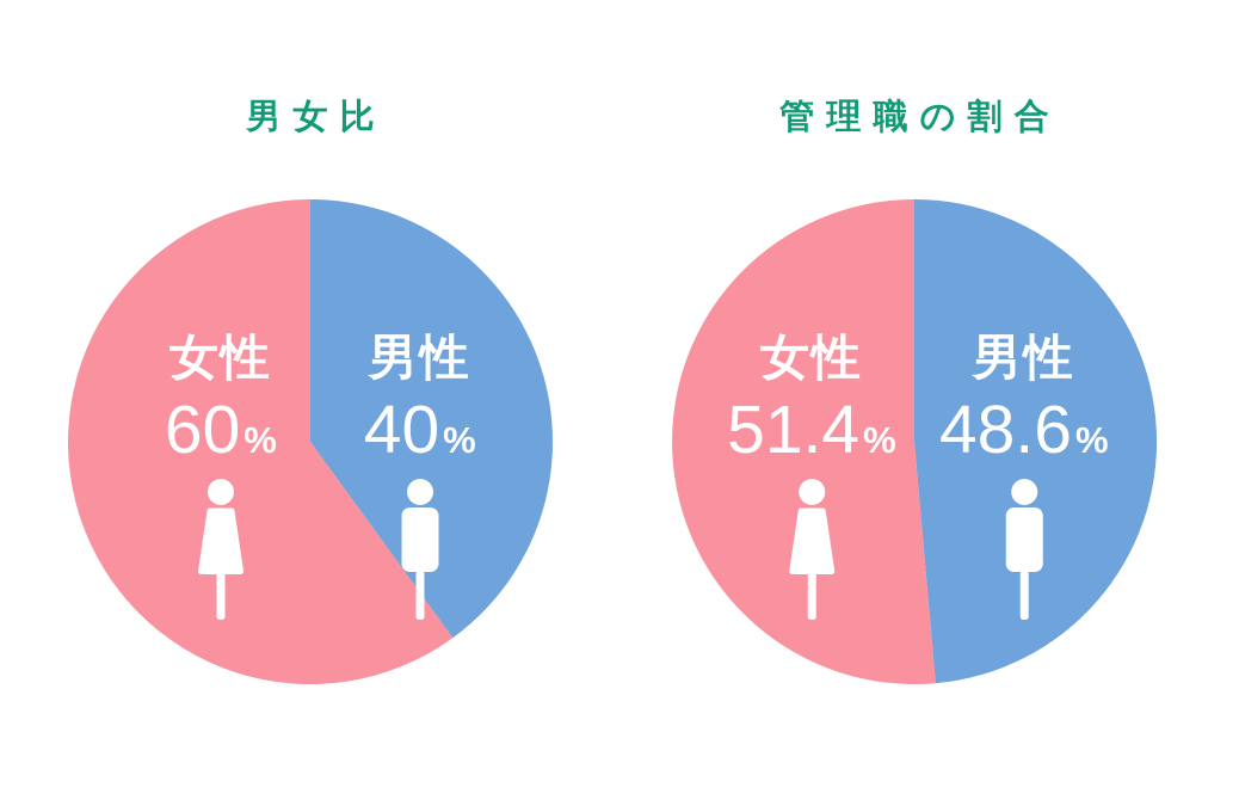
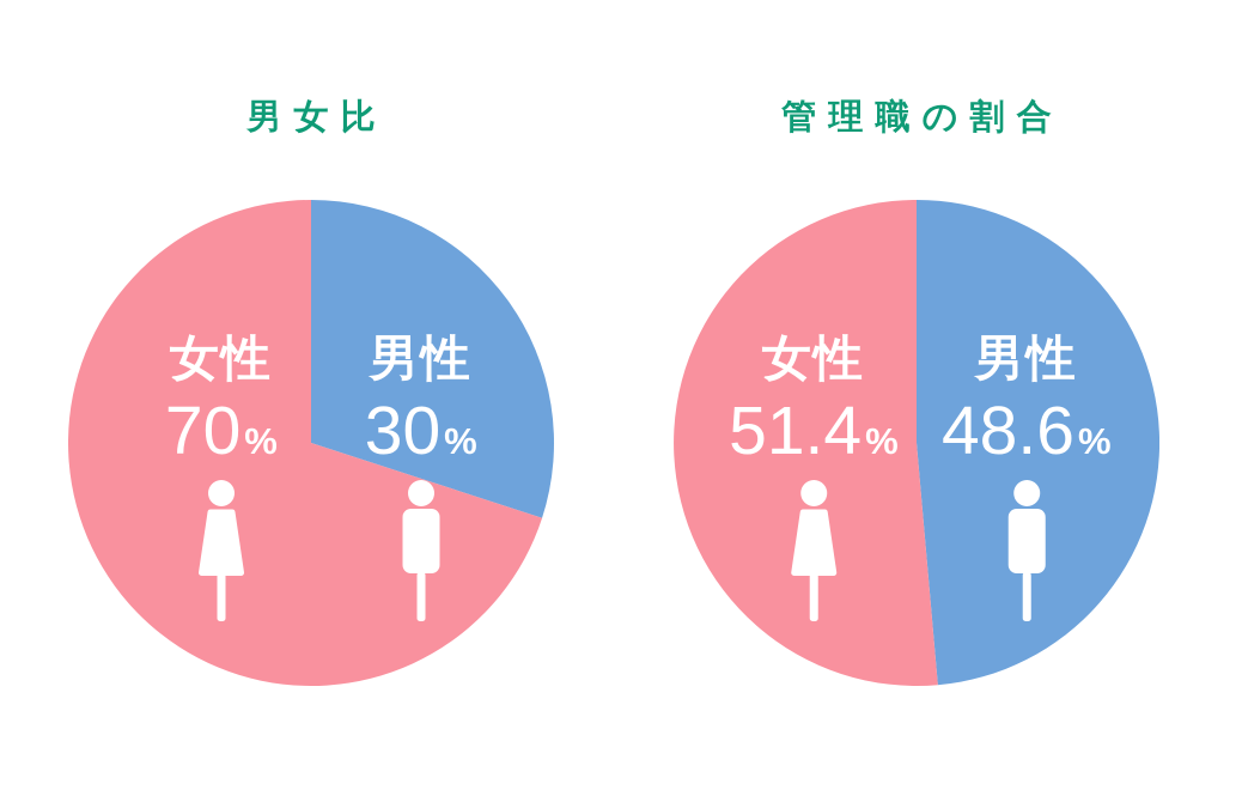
男女比/女性: 60 -> 70
男女比/男性: 40 -> 30
